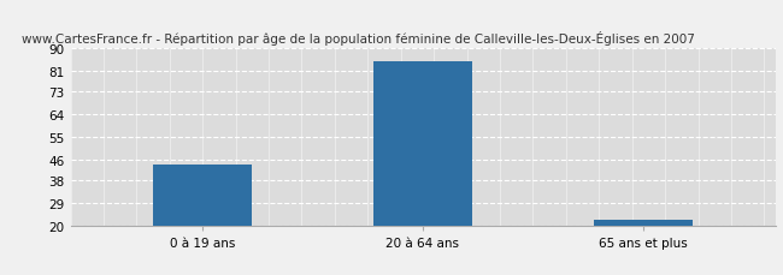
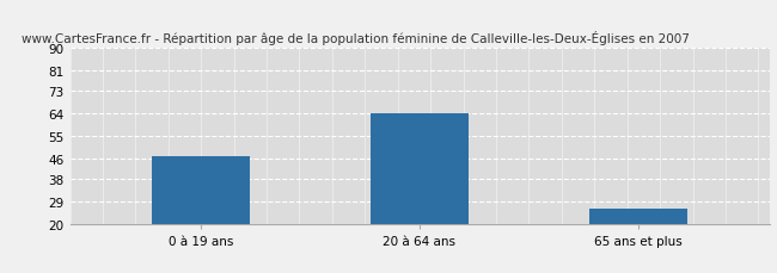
0 à 19 ans: 44 -> 47
20 à 64 ans: 85 -> 64
65 ans et plus: 22 -> 26
